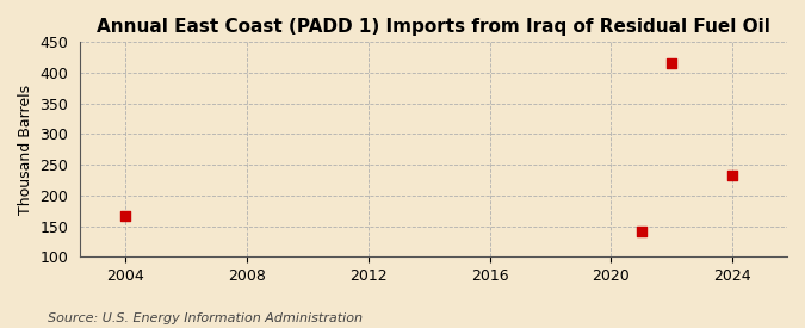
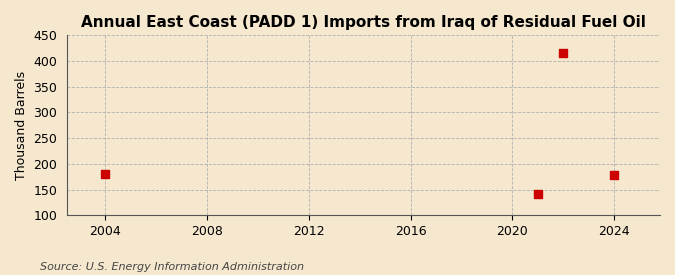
2004: 166 -> 181
2024: 232 -> 178
